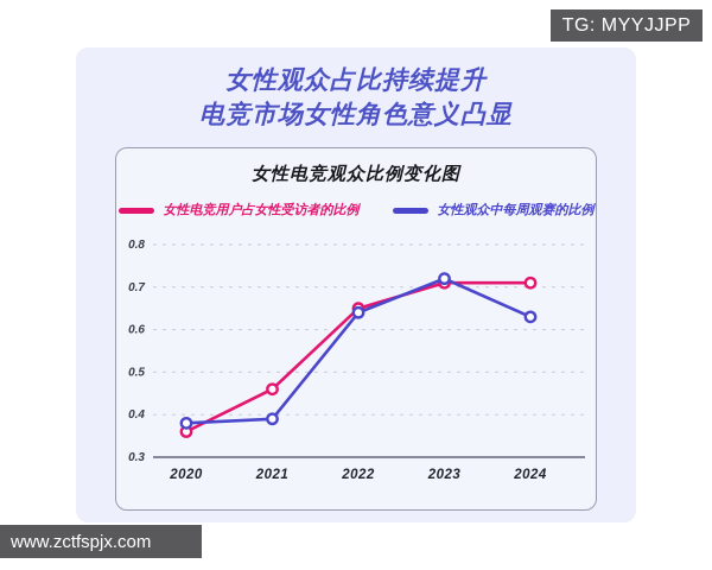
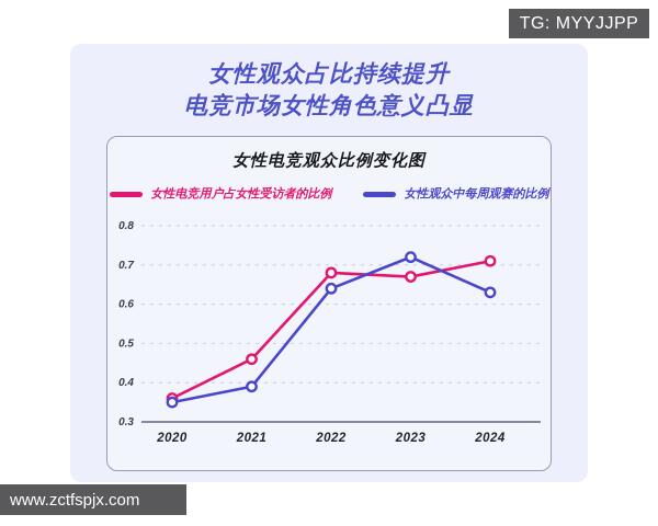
女性观众中每周观赛的比例/2020: 0.38 -> 0.35
女性电竞用户占女性受访者的比例/2022: 0.65 -> 0.68
女性电竞用户占女性受访者的比例/2023: 0.71 -> 0.67
